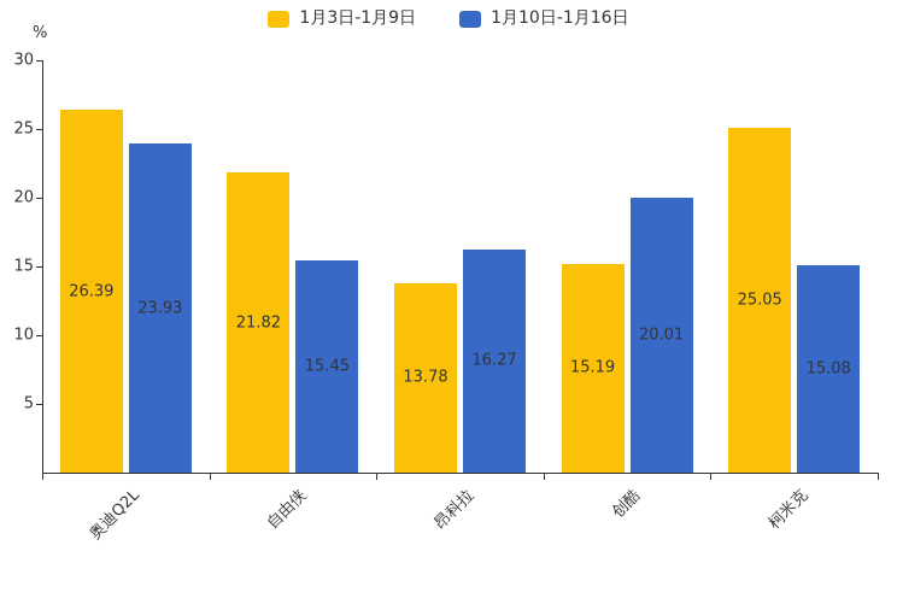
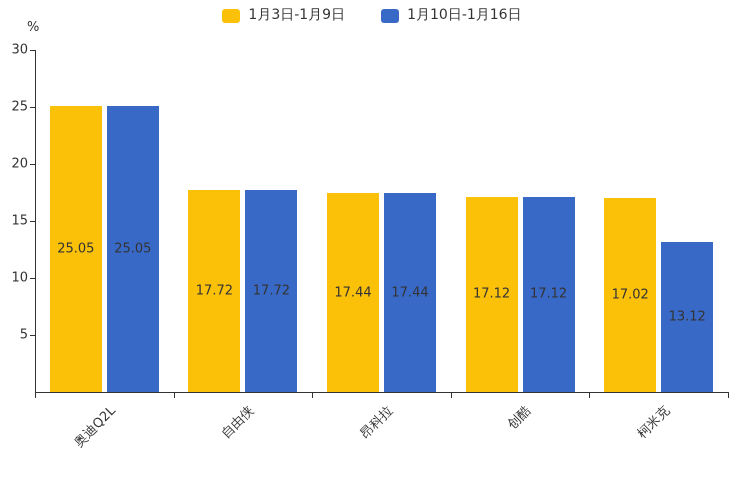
1月3日-1月9日/奥迪Q2L: 26.39 -> 25.05
1月10日-1月16日/奥迪Q2L: 23.93 -> 25.05
1月3日-1月9日/自由侠: 21.82 -> 17.72
1月10日-1月16日/自由侠: 15.45 -> 17.72
1月3日-1月9日/昂科拉: 13.78 -> 17.44
1月10日-1月16日/昂科拉: 16.27 -> 17.44
1月3日-1月9日/创酷: 15.19 -> 17.12
1月10日-1月16日/创酷: 20.01 -> 17.12
1月3日-1月9日/柯米克: 25.05 -> 17.02
1月10日-1月16日/柯米克: 15.08 -> 13.12
